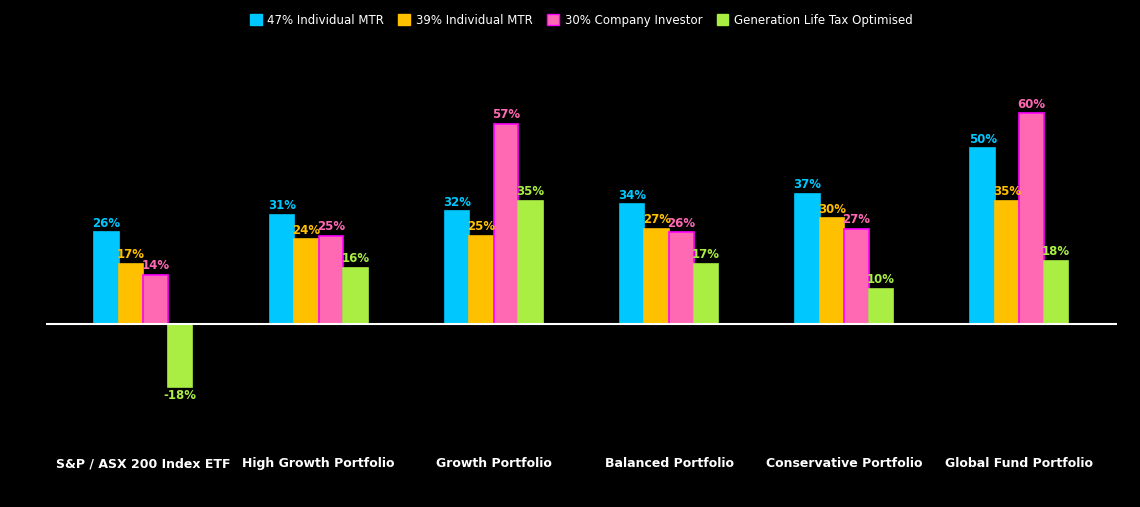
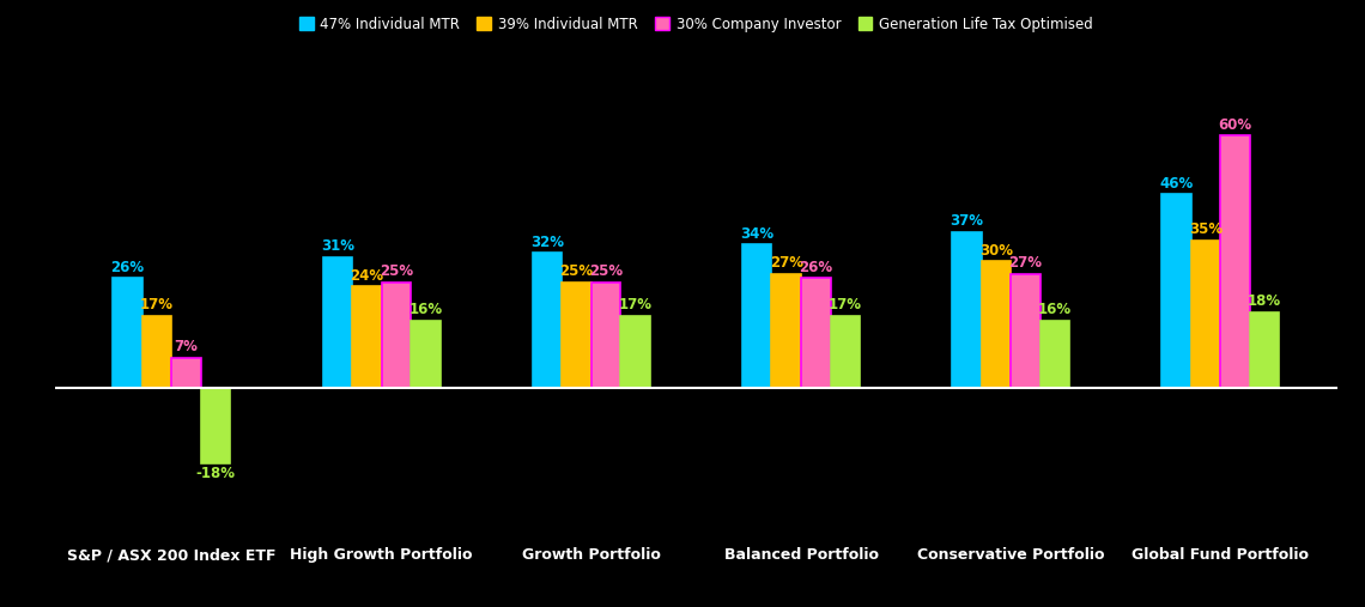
30% Company Investor/S&P / ASX 200 Index ETF: 14% -> 7%
30% Company Investor/Growth Portfolio: 57% -> 25%
Generation Life Tax Optimised/Growth Portfolio: 35% -> 17%
Generation Life Tax Optimised/Conservative Portfolio: 10% -> 16%
47% Individual MTR/Global Fund Portfolio: 50% -> 46%
